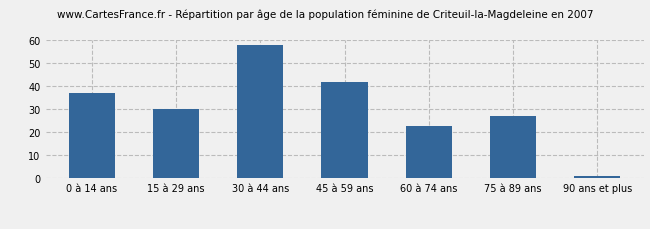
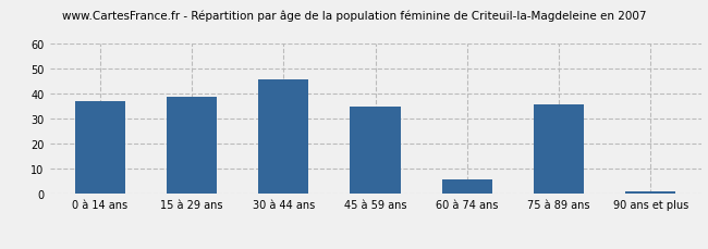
15 à 29 ans: 30 -> 39
30 à 44 ans: 58 -> 46
45 à 59 ans: 42 -> 35
60 à 74 ans: 23 -> 6
75 à 89 ans: 27 -> 36
